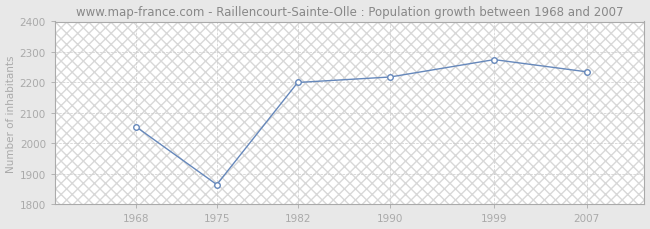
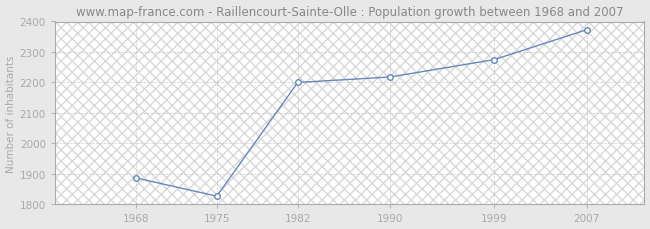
1968: 2055 -> 1887
1975: 1865 -> 1827
2007: 2235 -> 2373
